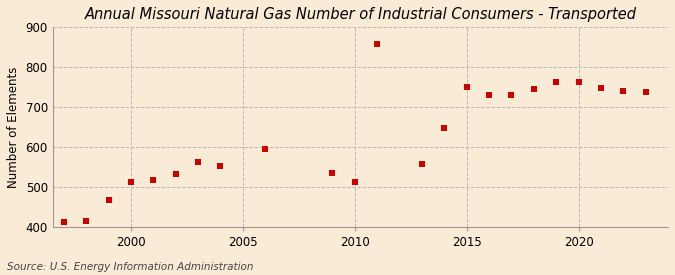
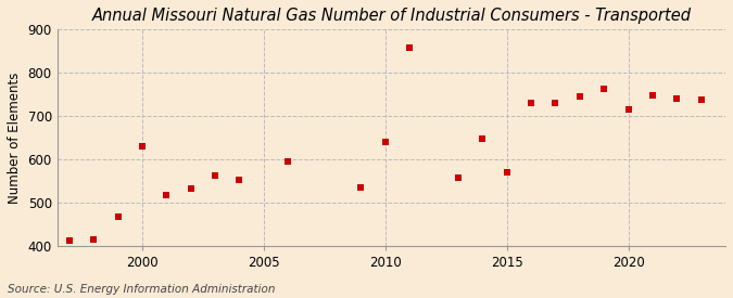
2000: 512 -> 630
2010: 513 -> 640
2015: 750 -> 570
2020: 763 -> 715
